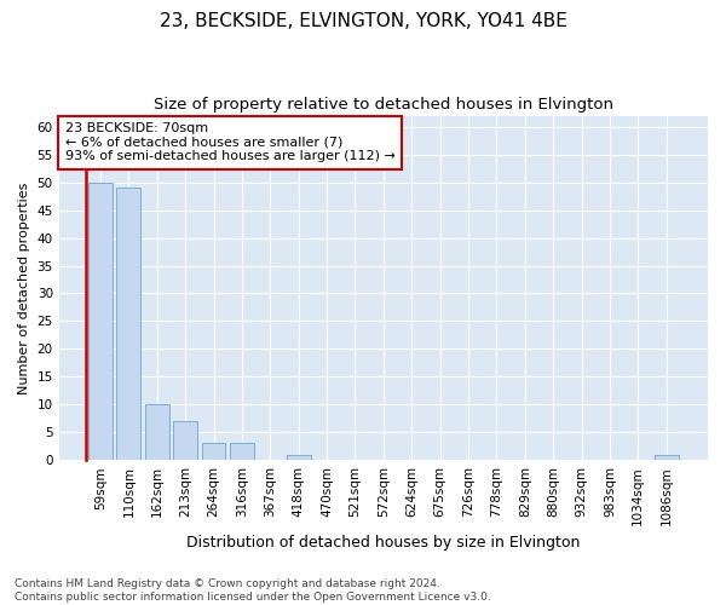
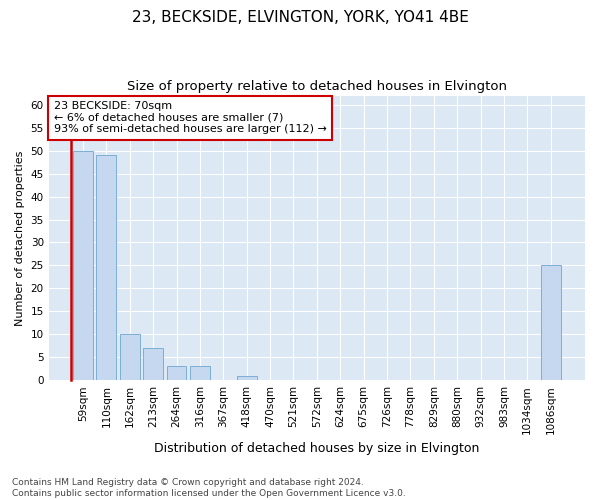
1086sqm: 1 -> 25
